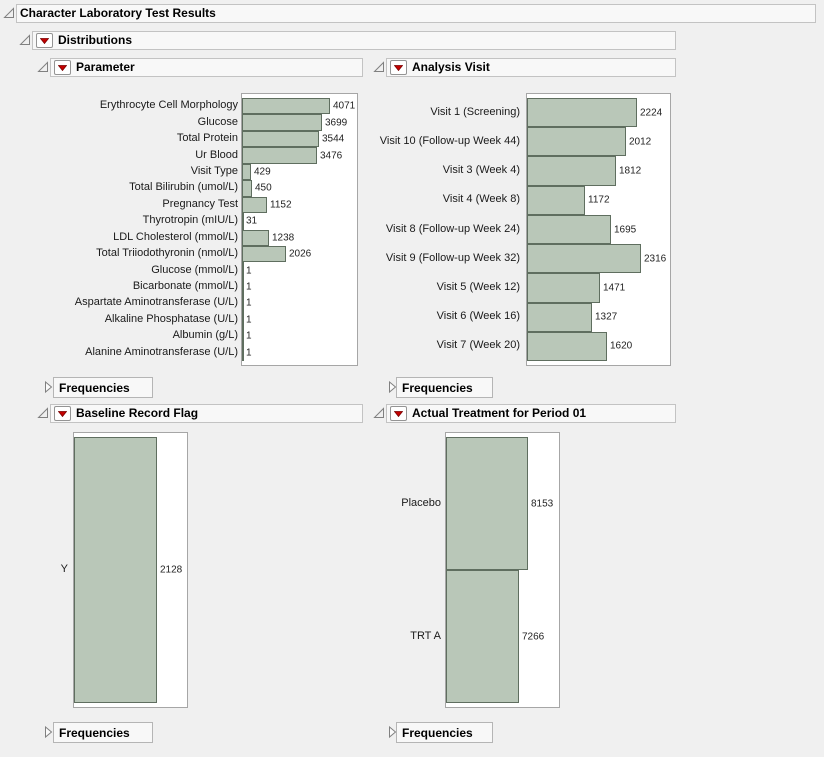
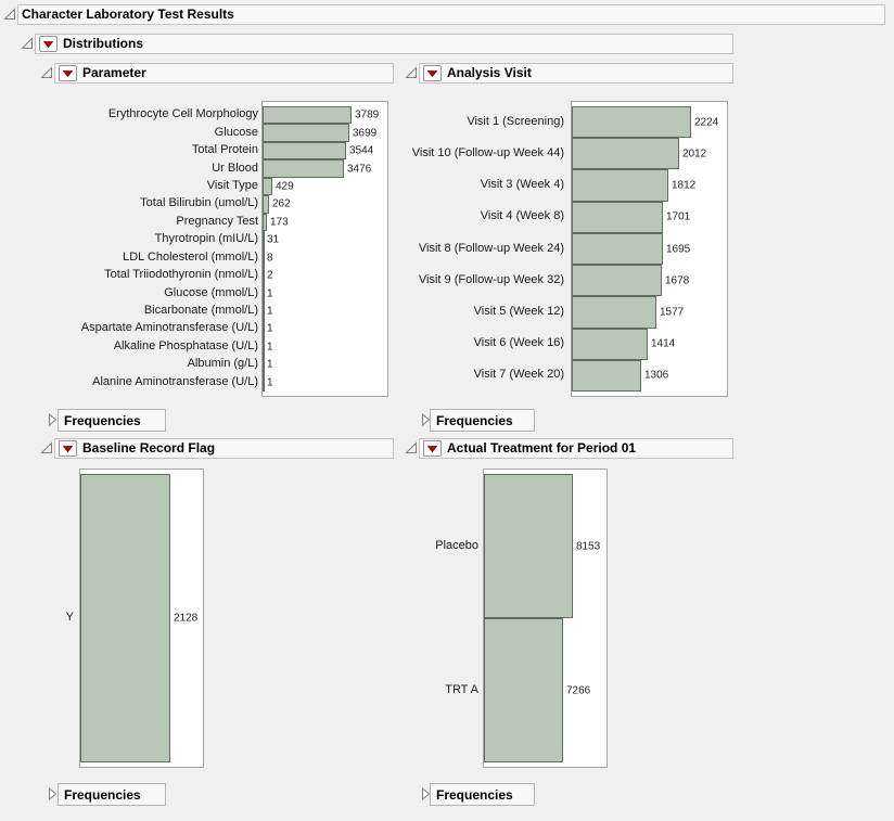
Parameter/Erythrocyte Cell Morphology: 4071 -> 3789
Parameter/Total Bilirubin (umol/L): 450 -> 262
Parameter/Pregnancy Test: 1152 -> 173
Parameter/LDL Cholesterol (mmol/L): 1238 -> 8
Parameter/Total Triiodothyronin (nmol/L): 2026 -> 2
Analysis Visit/Visit 4 (Week 8): 1172 -> 1701
Analysis Visit/Visit 9 (Follow-up Week 32): 2316 -> 1678
Analysis Visit/Visit 5 (Week 12): 1471 -> 1577
Analysis Visit/Visit 6 (Week 16): 1327 -> 1414
Analysis Visit/Visit 7 (Week 20): 1620 -> 1306
